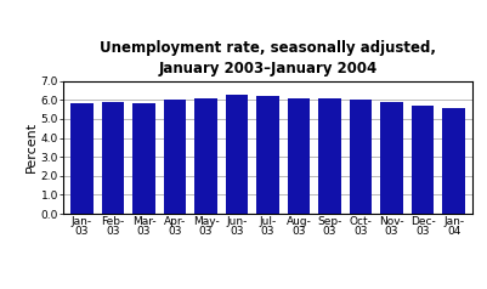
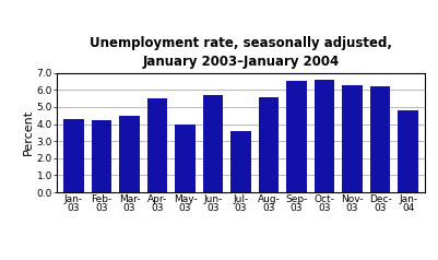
Jan- 03: 5.8 -> 4.3
Feb- 03: 5.9 -> 4.2
Mar- 03: 5.8 -> 4.5
Apr- 03: 6.0 -> 5.5
May- 03: 6.1 -> 4.0
Jun- 03: 6.3 -> 5.7
Jul- 03: 6.2 -> 3.6
Aug- 03: 6.1 -> 5.6
Sep- 03: 6.1 -> 6.5
Oct- 03: 6.0 -> 6.6
Nov- 03: 5.9 -> 6.3
Dec- 03: 5.7 -> 6.2
Jan- 04: 5.6 -> 4.8
